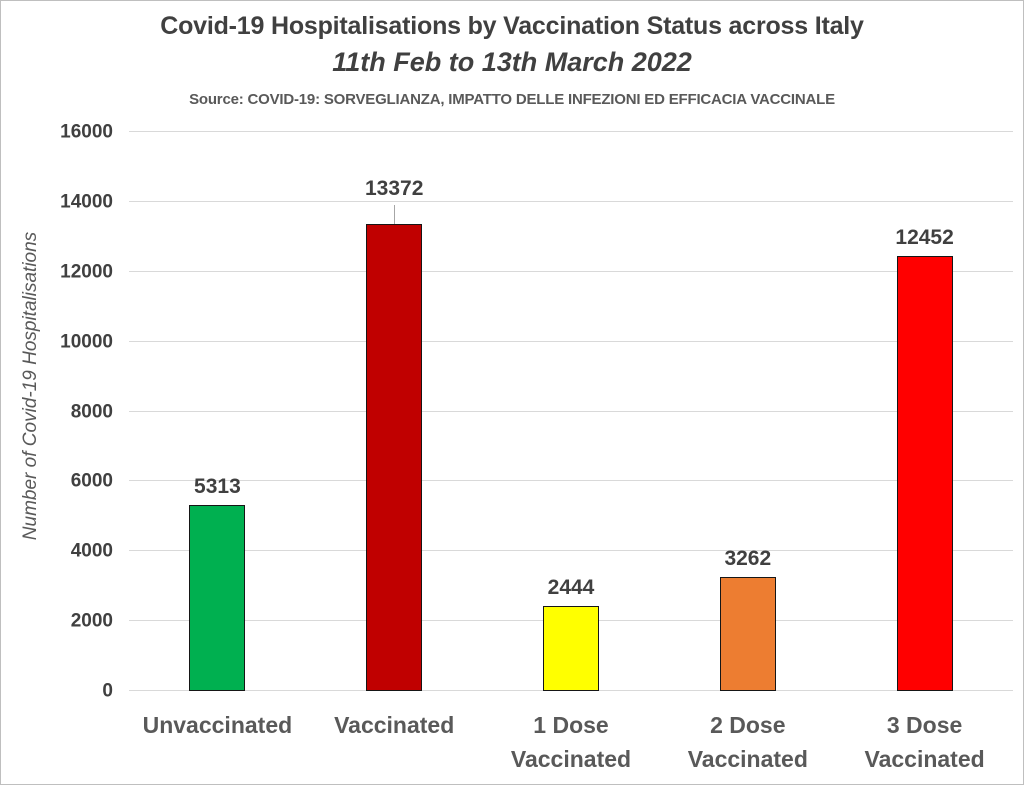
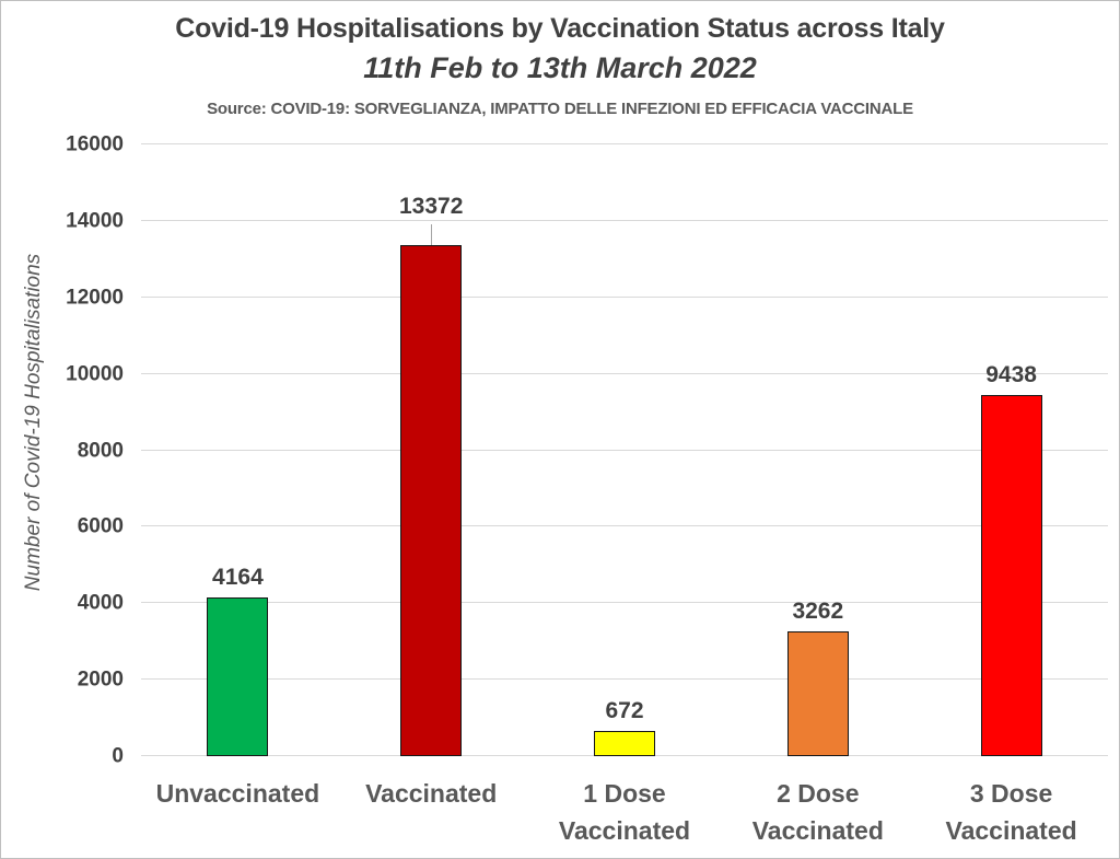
Unvaccinated: 5313 -> 4164
1 Dose Vaccinated: 2444 -> 672
3 Dose Vaccinated: 12452 -> 9438
